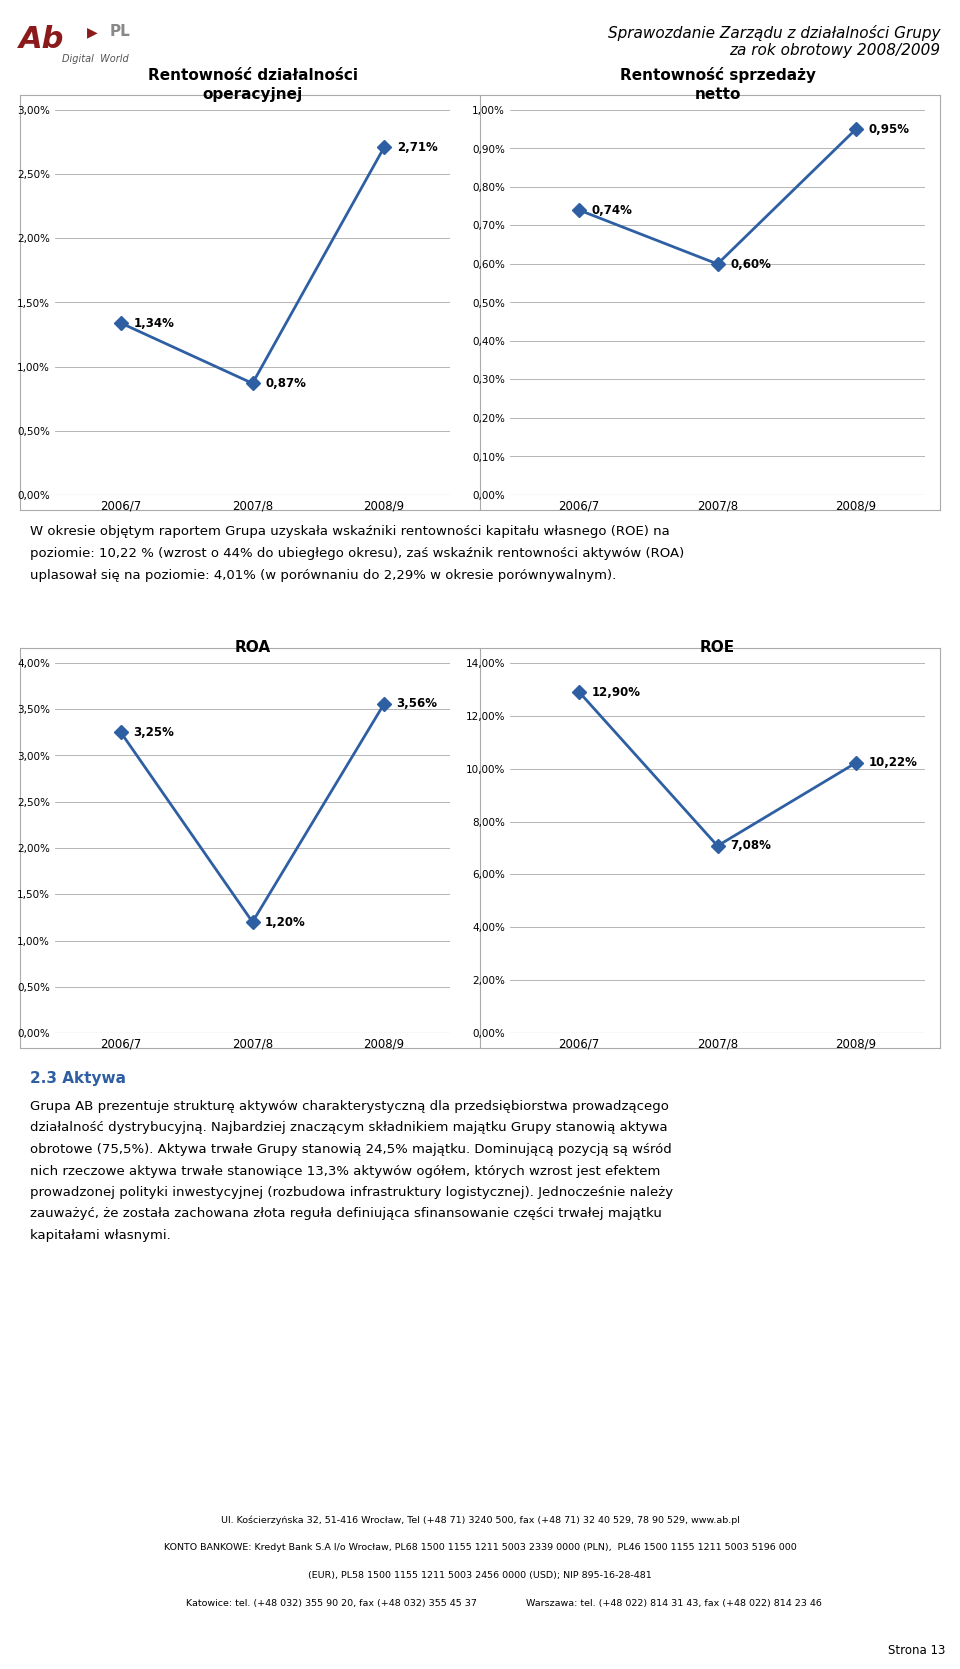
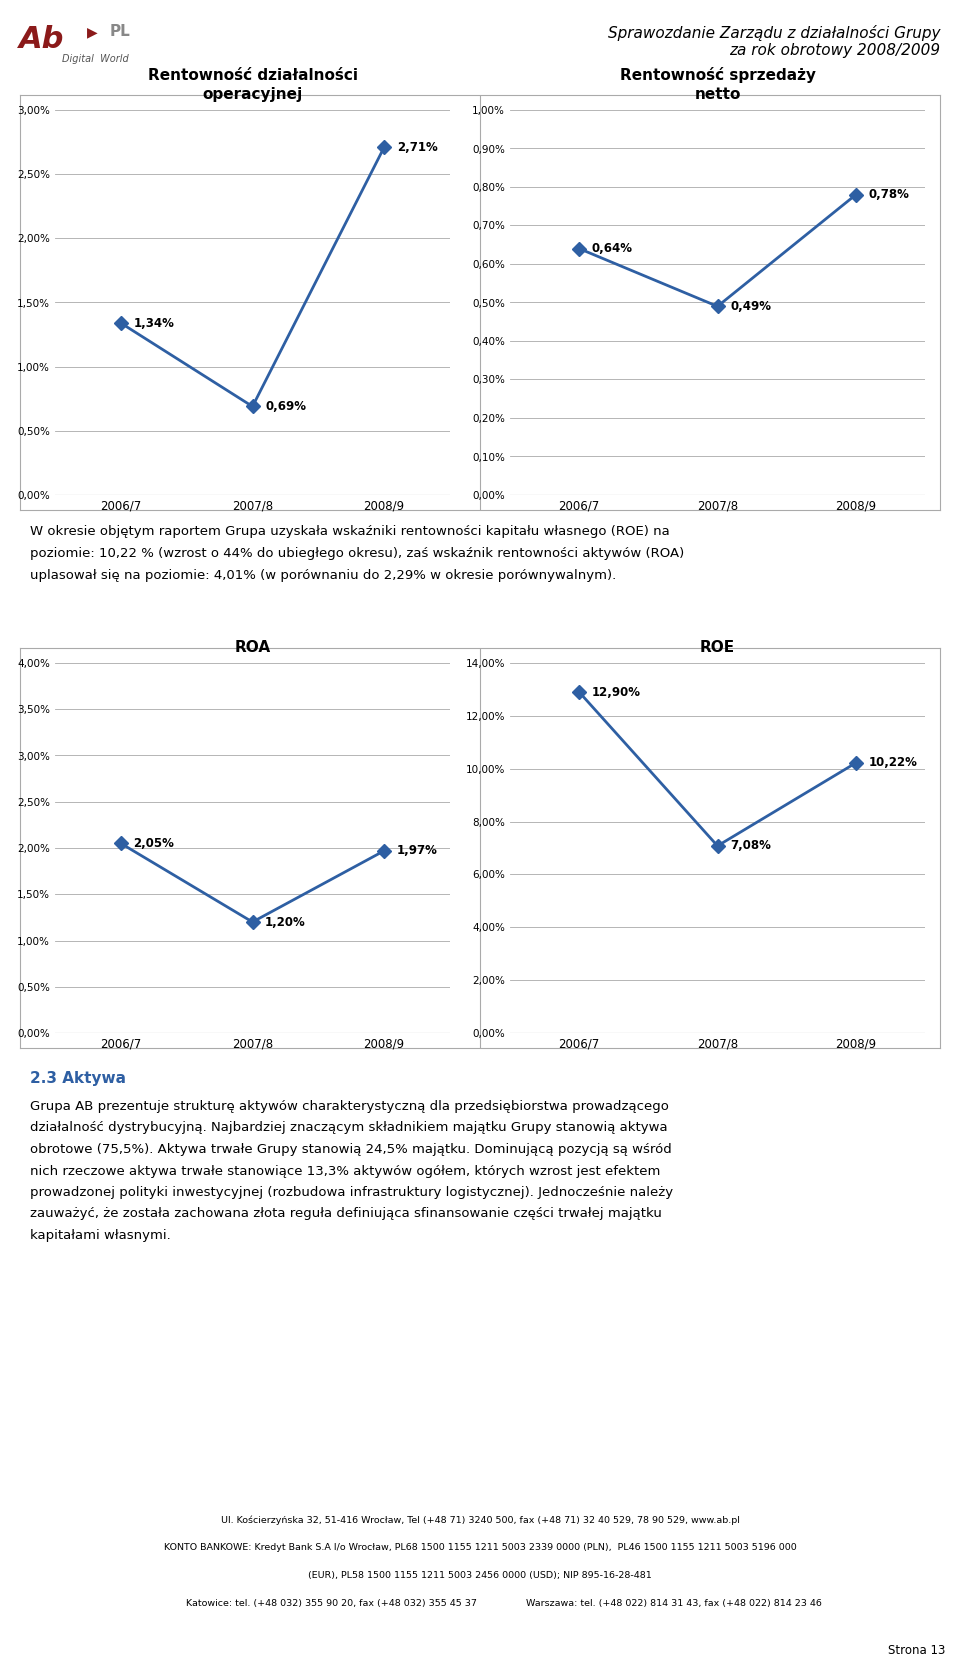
Rentowność działalności operacyjnej/2007/8: 0,87% -> 0,69%
Rentowność sprzedaży netto/2006/7: 0,74% -> 0,64%
Rentowność sprzedaży netto/2007/8: 0,60% -> 0,49%
Rentowność sprzedaży netto/2008/9: 0,95% -> 0,78%
ROA/2006/7: 3,25% -> 2,05%
ROA/2008/9: 3,56% -> 1,97%
